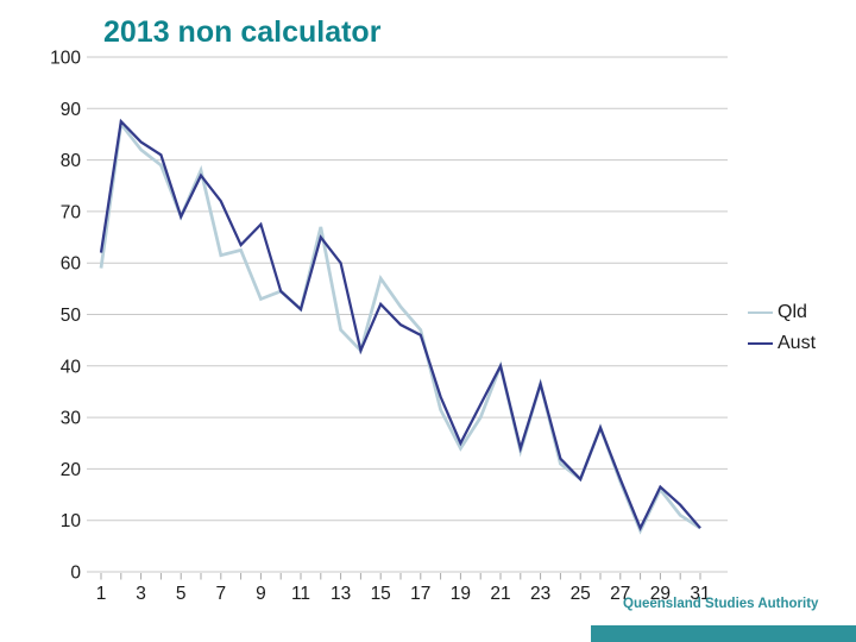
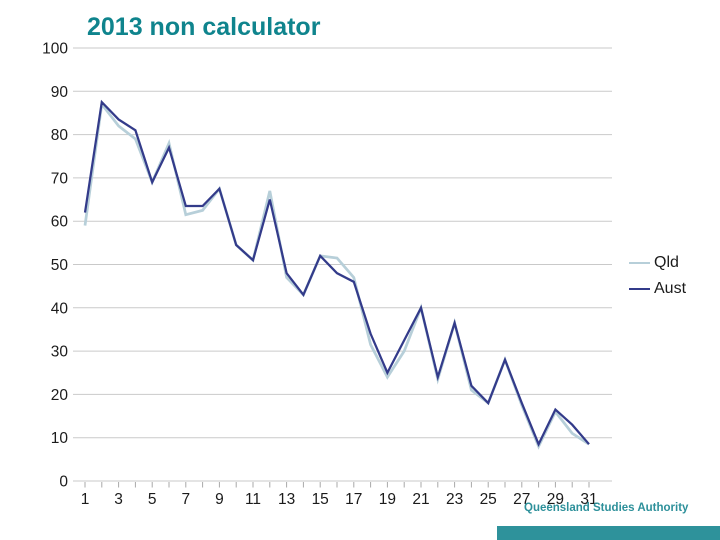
Aust/7: 72 -> 64
Qld/9: 53 -> 68
Aust/13: 60 -> 48
Qld/15: 57 -> 52
